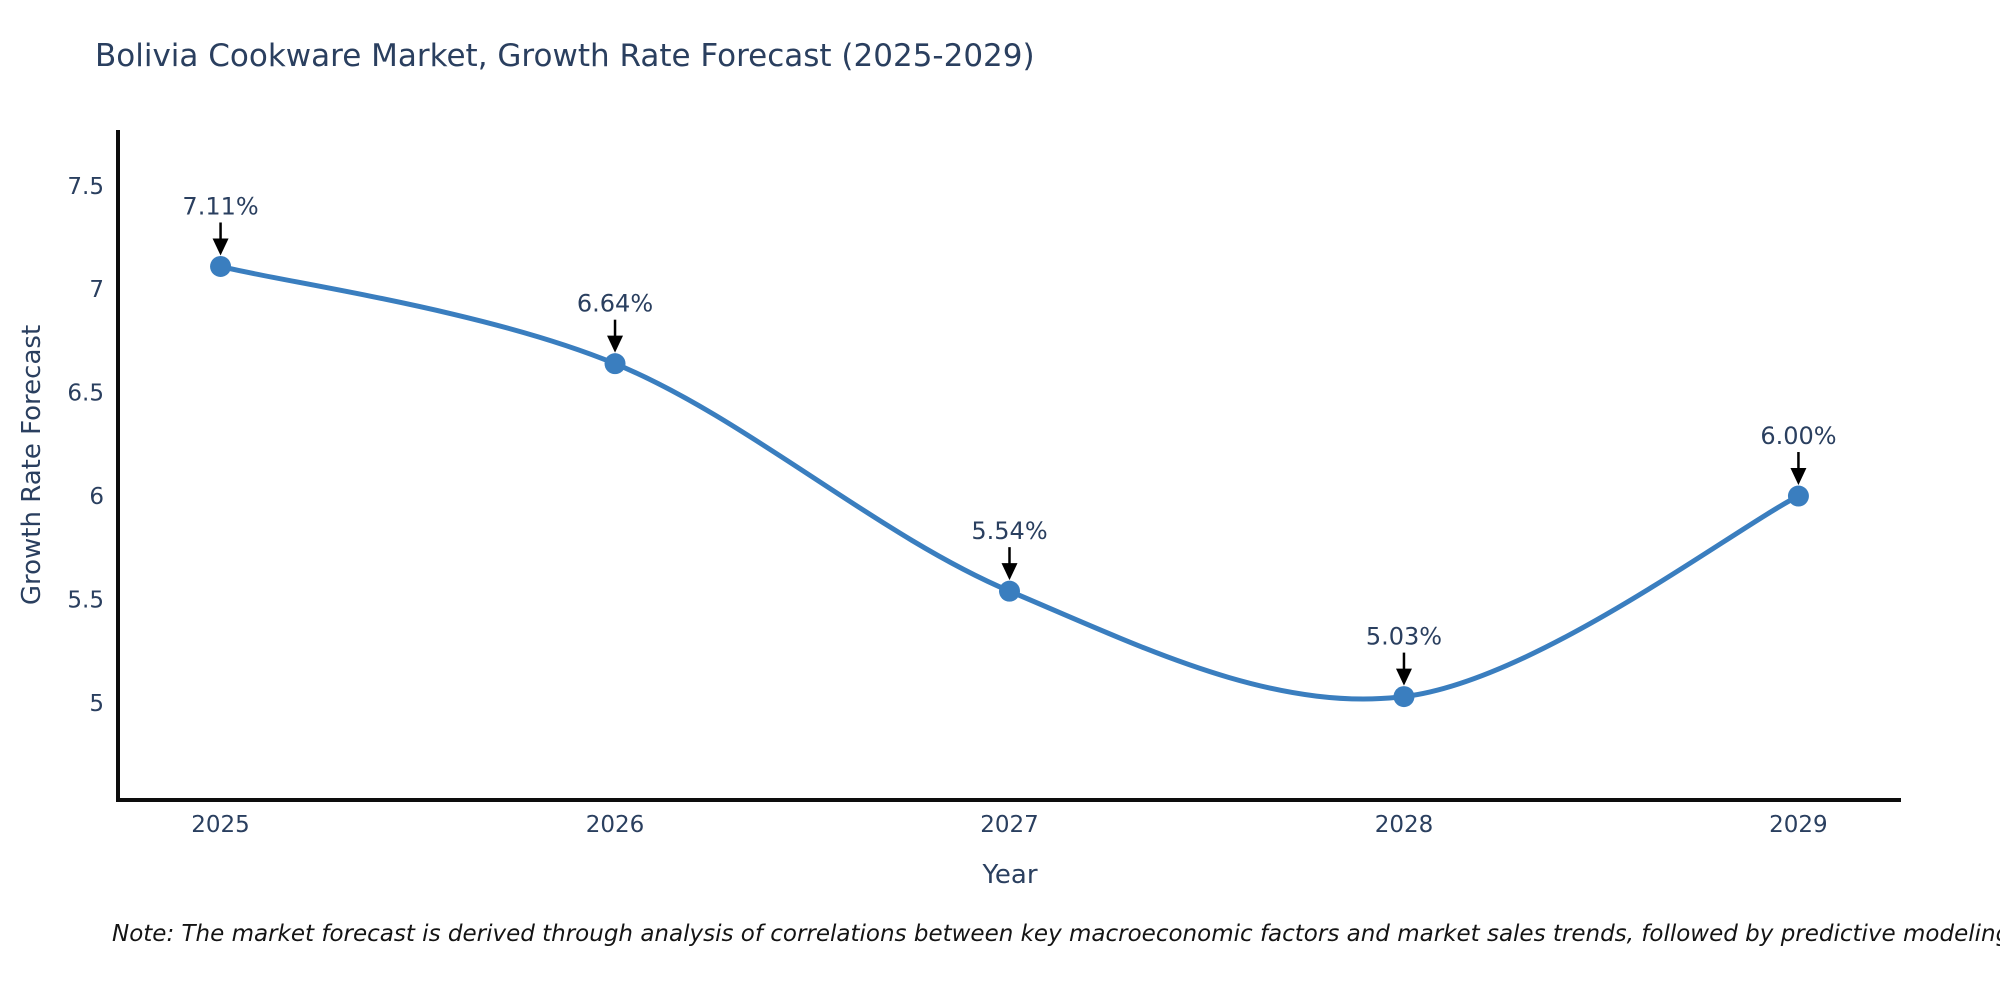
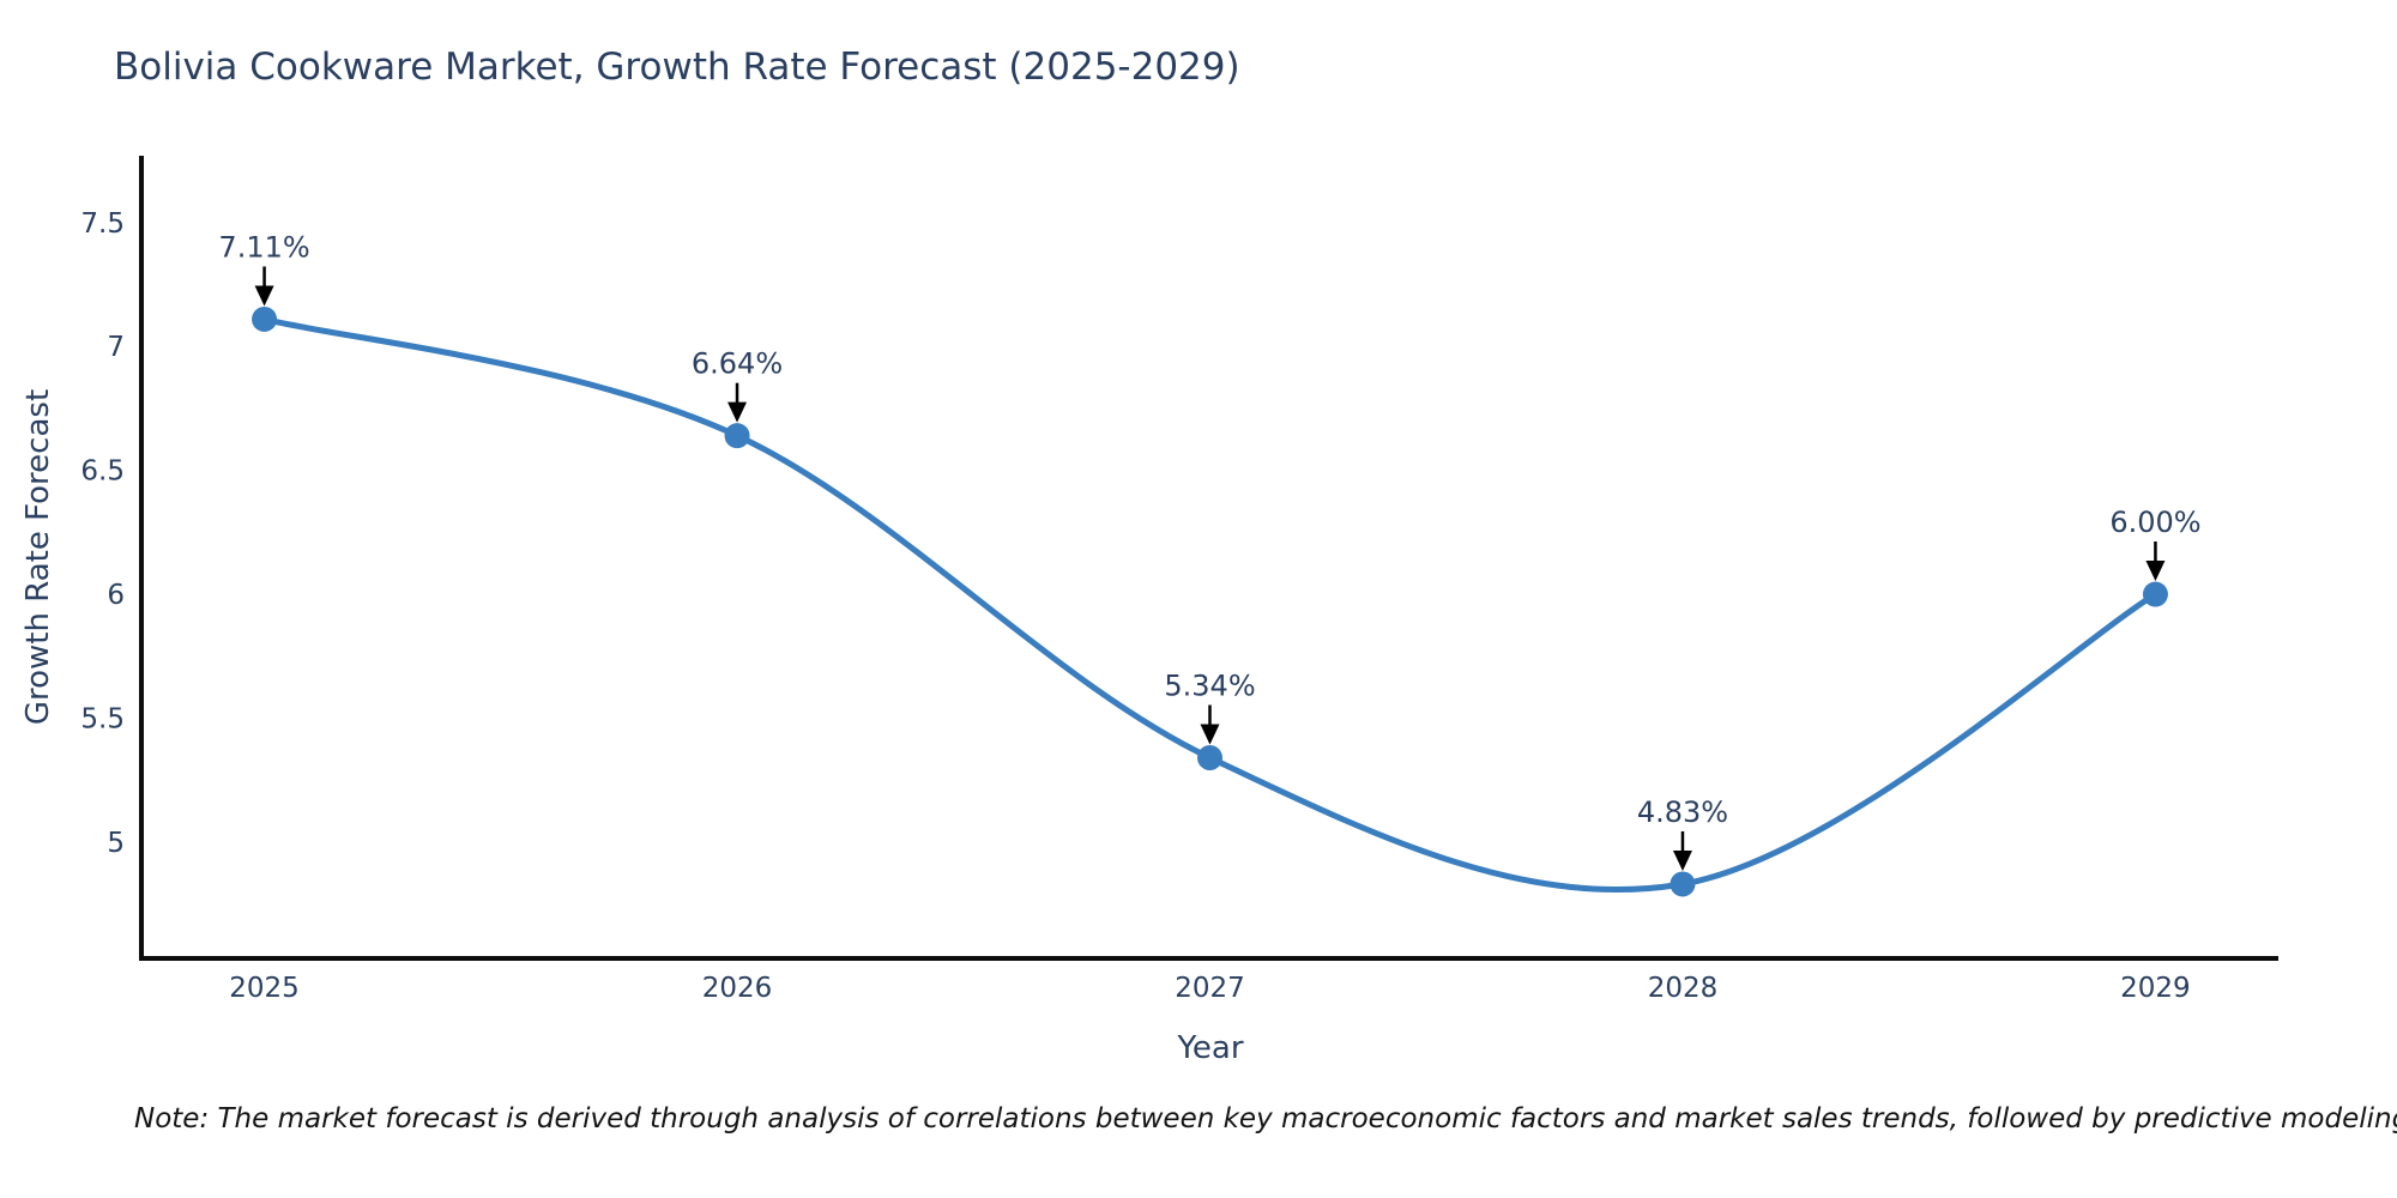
2027: 5.54% -> 5.34%
2028: 5.03% -> 4.83%
